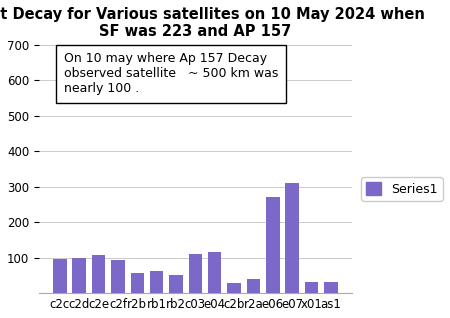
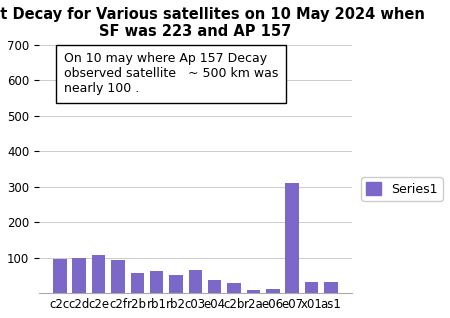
c03: 110 -> 65
e04: 115 -> 37
r2a: 40 -> 8
e06: 270 -> 13
